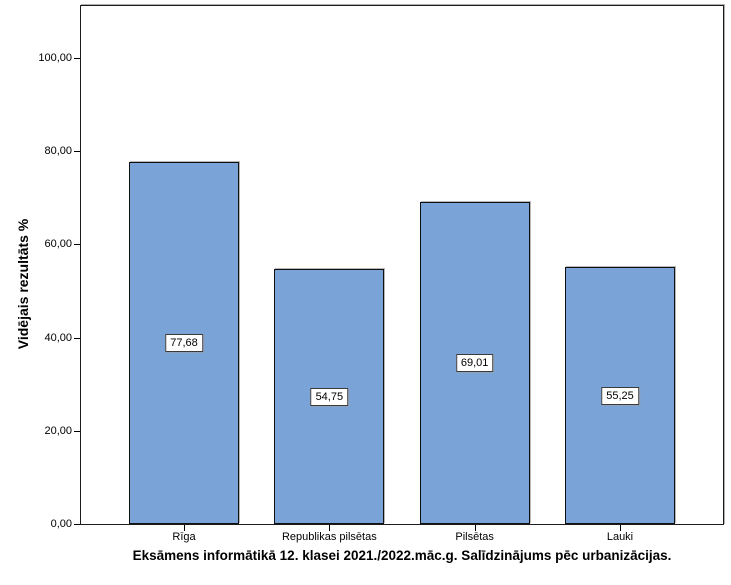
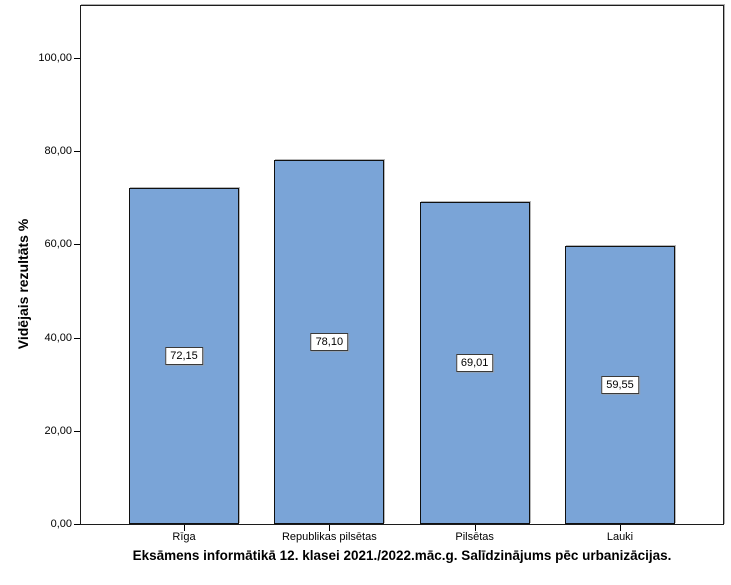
Rīga: 77,68 -> 72,15
Republikas pilsētas: 54,75 -> 78,10
Lauki: 55,25 -> 59,55
